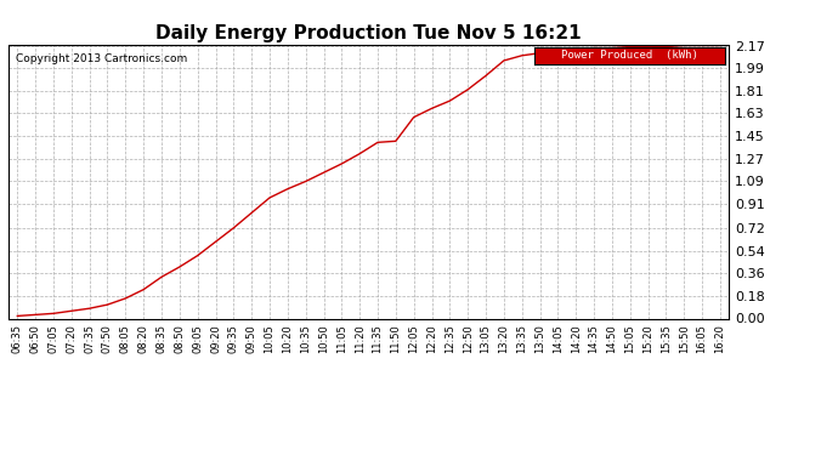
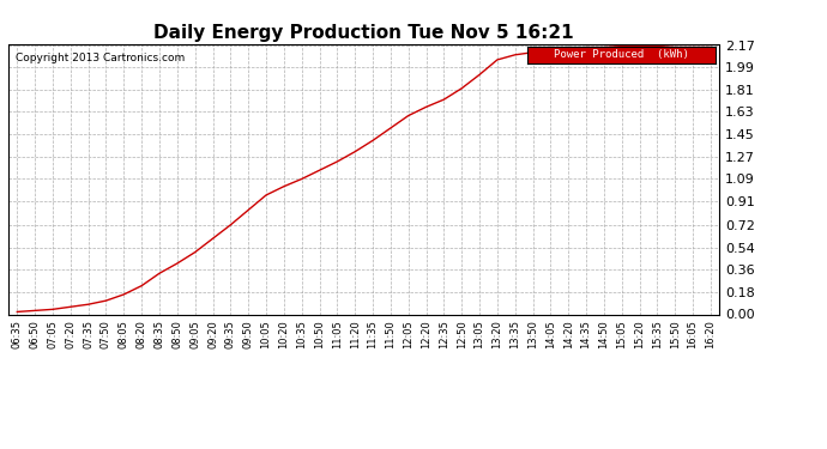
11:50: 1.41 -> 1.50
